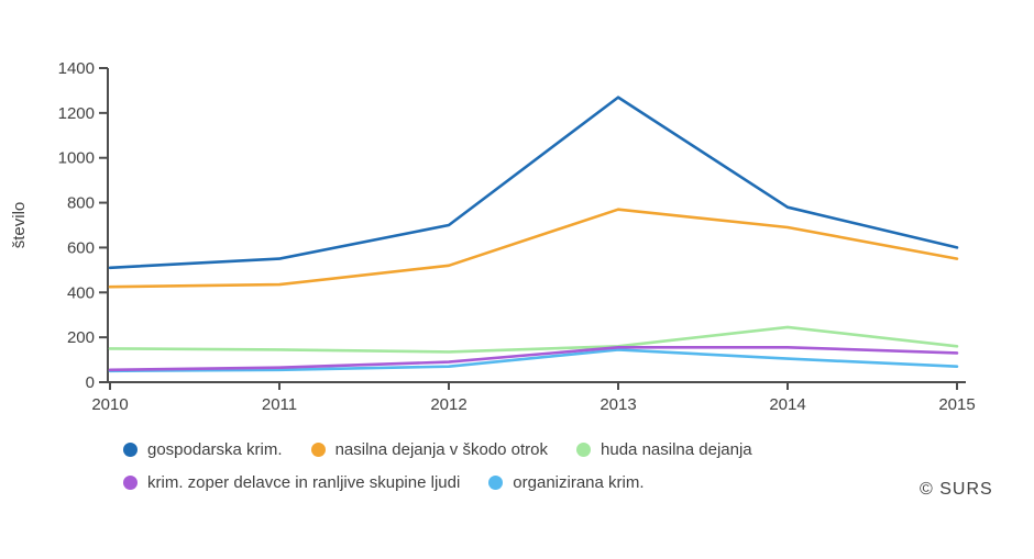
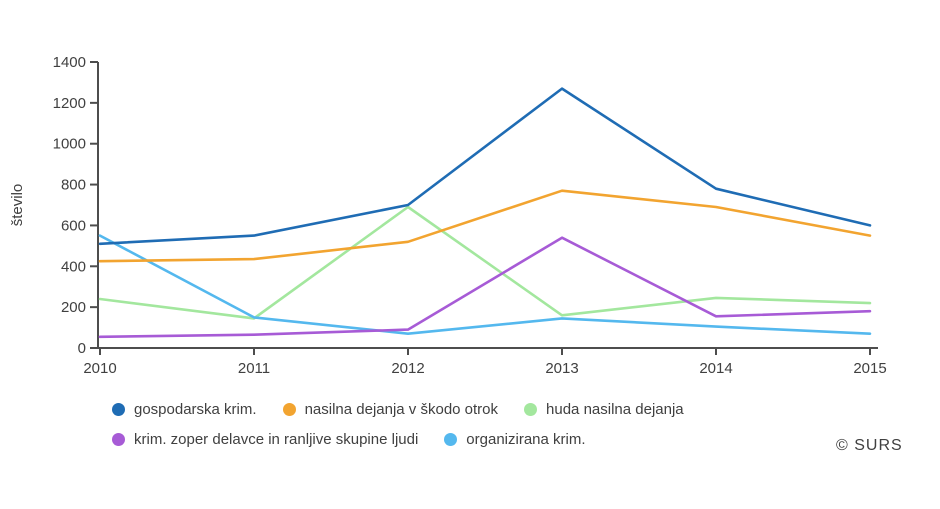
huda nasilna dejanja/2010: 150 -> 240
organizirana krim./2010: 50 -> 550
organizirana krim./2011: 60 -> 150
huda nasilna dejanja/2012: 140 -> 690
krim. zoper delavce in ranljive skupine ljudi/2013: 160 -> 540
huda nasilna dejanja/2015: 160 -> 220
krim. zoper delavce in ranljive skupine ljudi/2015: 130 -> 180
